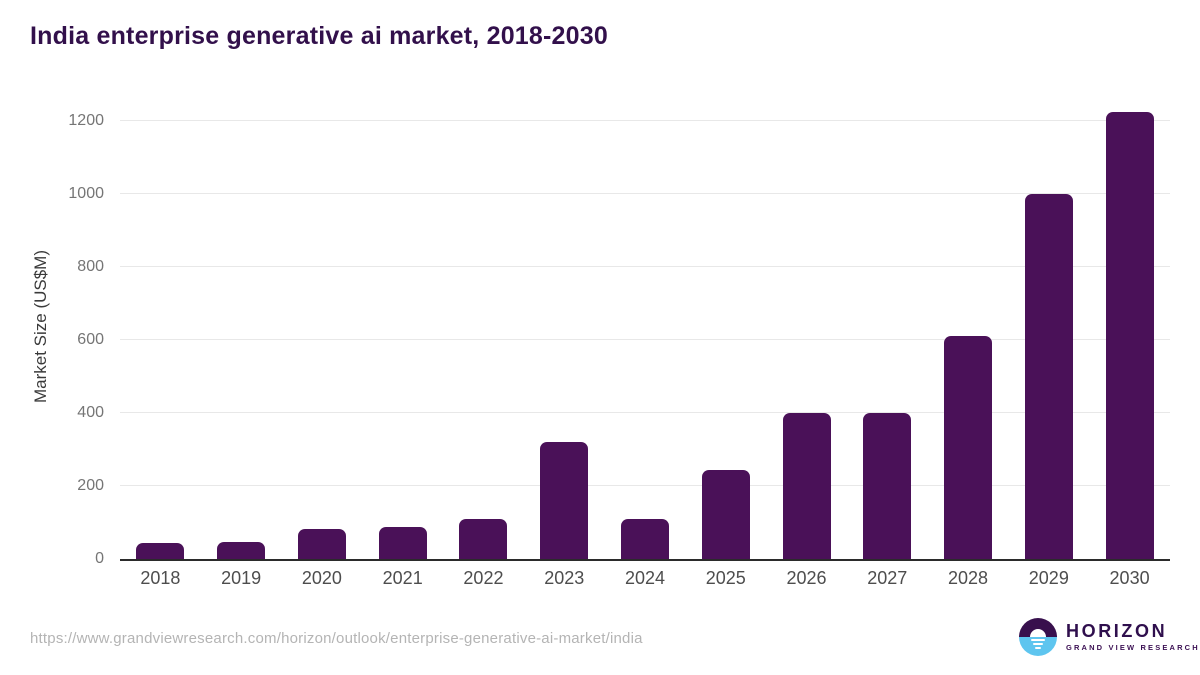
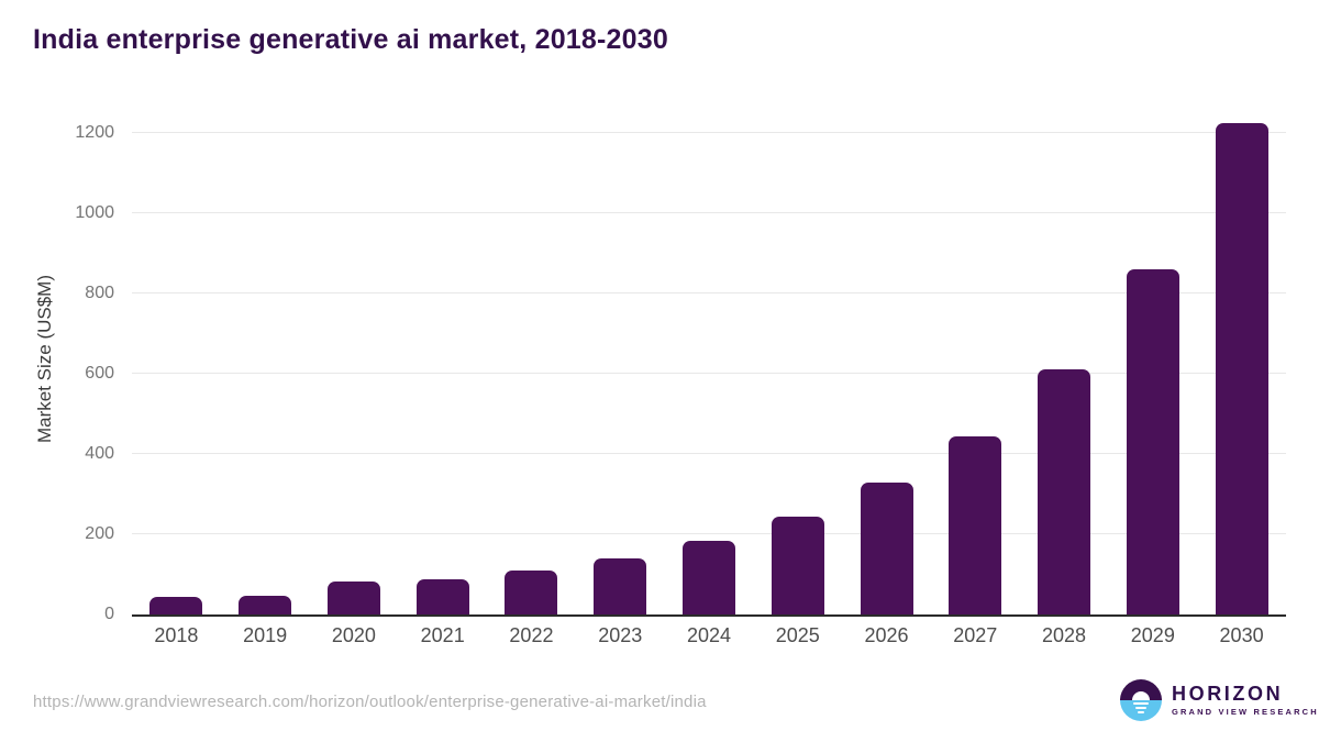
2023: 320 -> 140
2024: 110 -> 180
2026: 400 -> 330
2027: 400 -> 440
2029: 1000 -> 860
